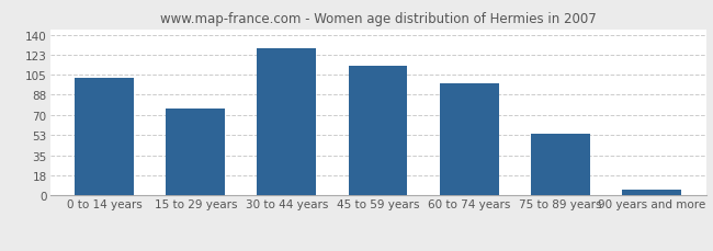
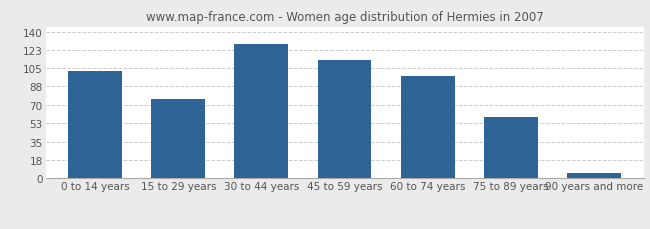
75 to 89 years: 54 -> 59
